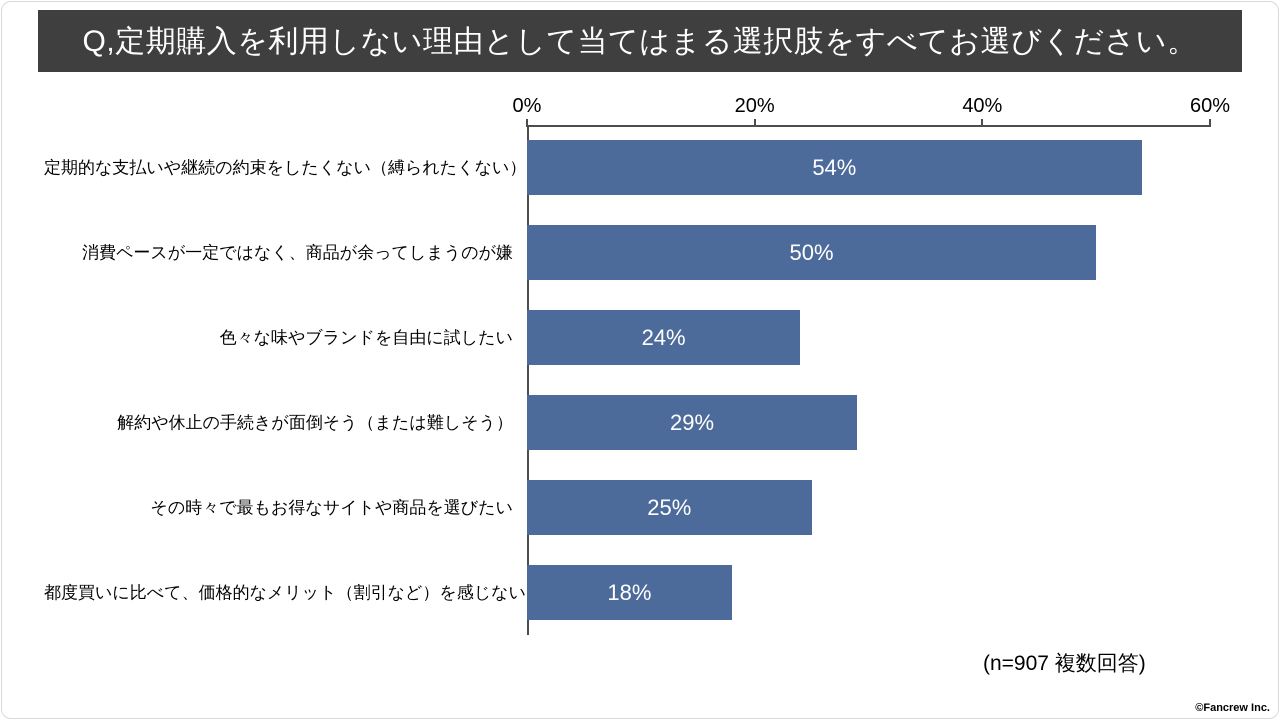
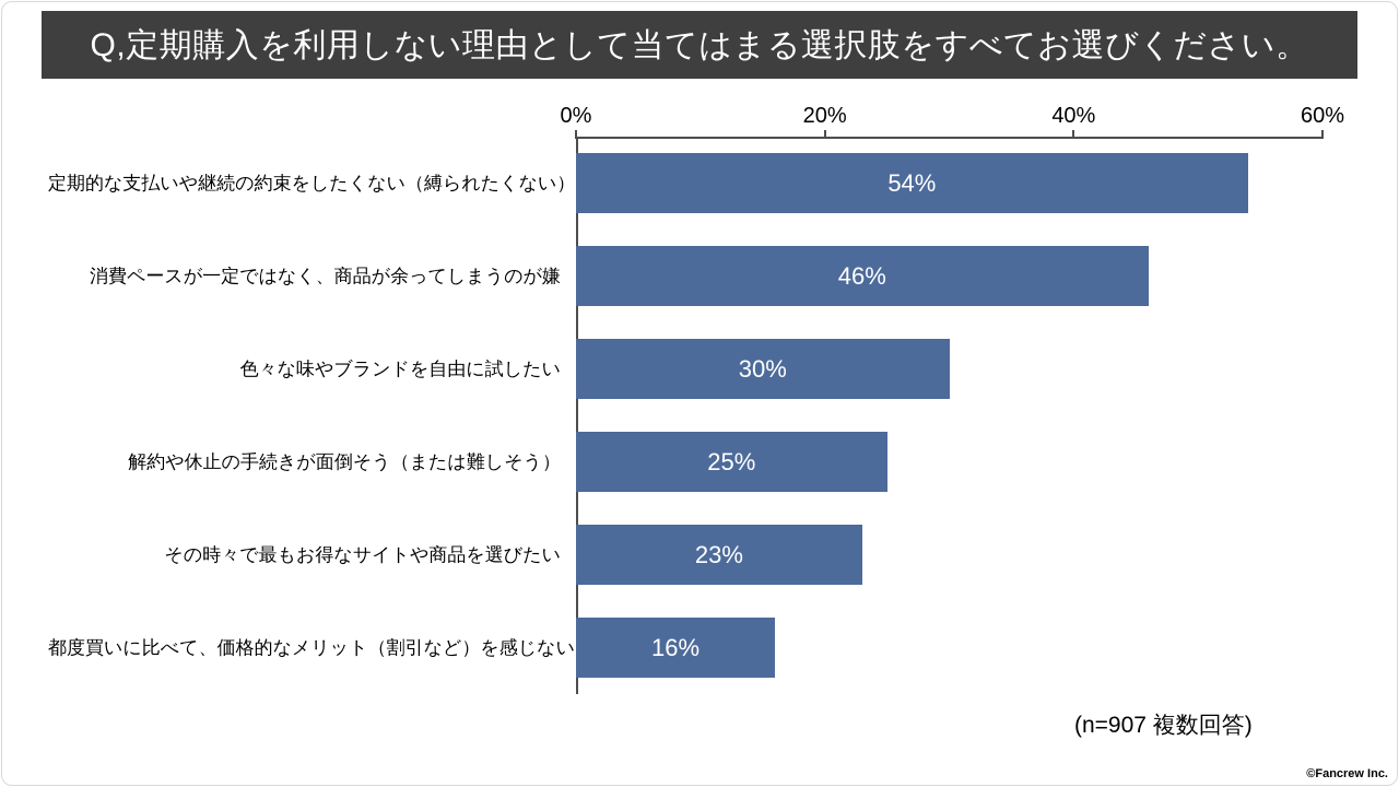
消費ペースが一定ではなく、商品が余ってしまうのが嫌: 50% -> 46%
色々な味やブランドを自由に試したい: 24% -> 30%
解約や休止の手続きが面倒そう（または難しそう）: 29% -> 25%
その時々で最もお得なサイトや商品を選びたい: 25% -> 23%
都度買いに比べて、価格的なメリット（割引など）を感じない: 18% -> 16%
